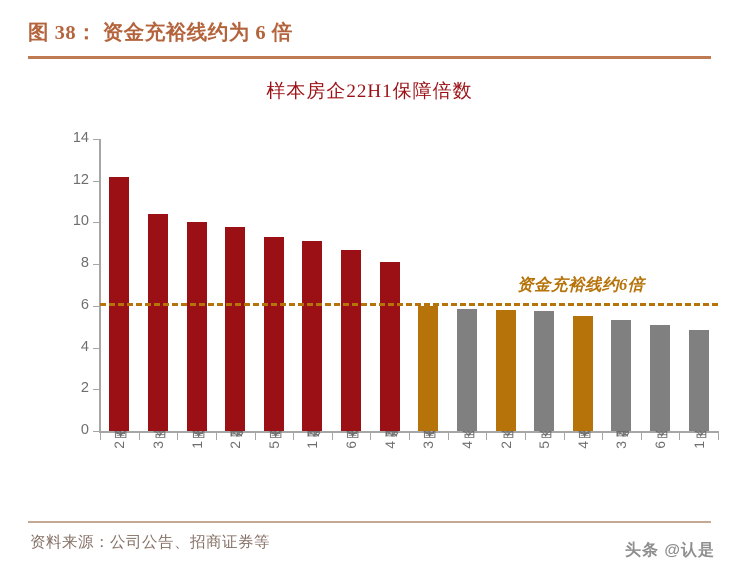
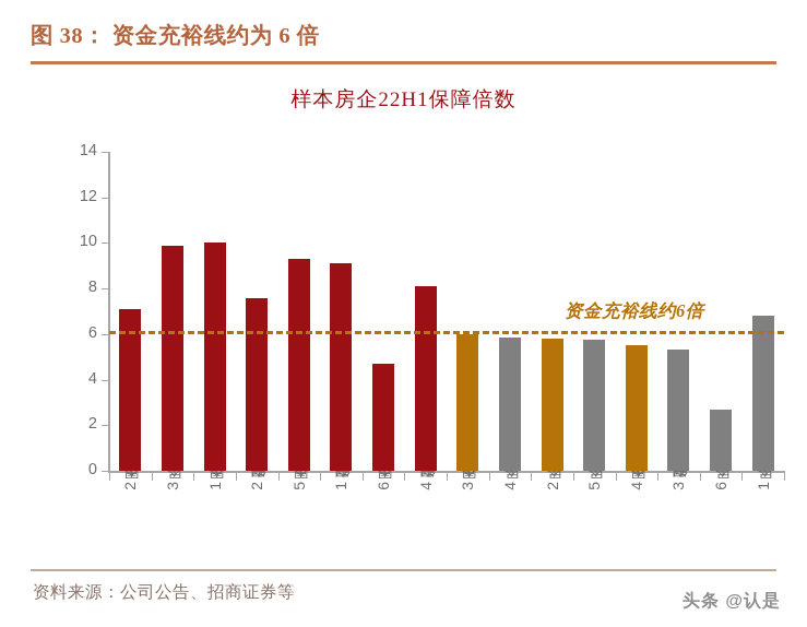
国央企2: 12.2 -> 7.1
民企3: 10.4 -> 9.9
混合制2: 9.8 -> 7.6
国央企6: 8.7 -> 4.7
民企6: 5.1 -> 2.7
民企1: 4.8 -> 6.8
